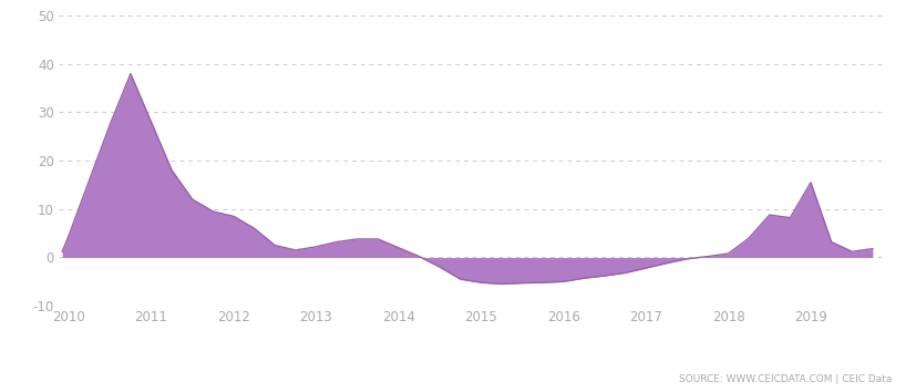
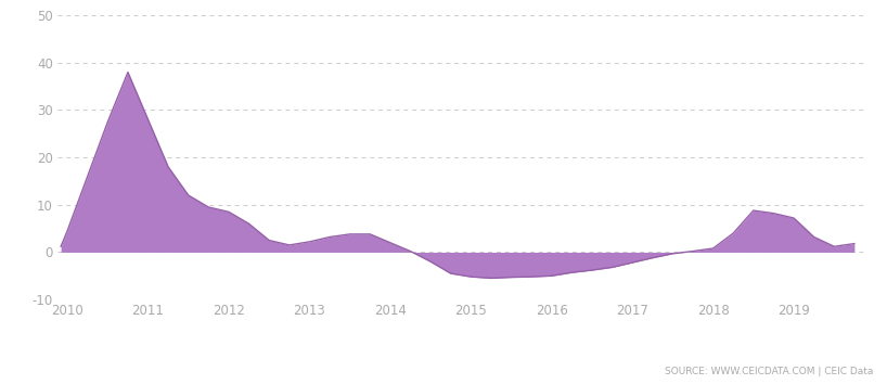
2019: 15.5 -> 7.2
